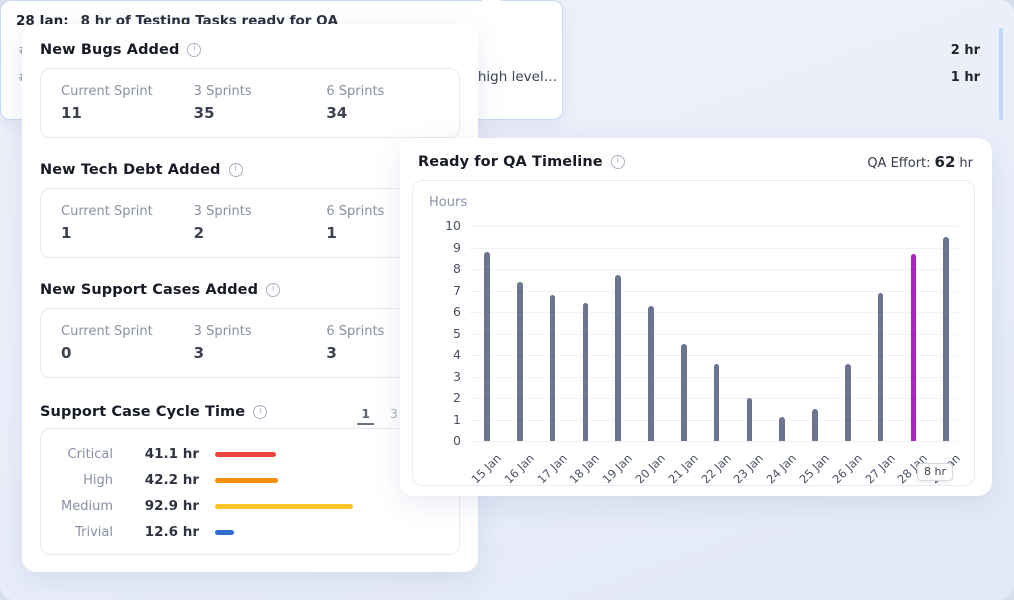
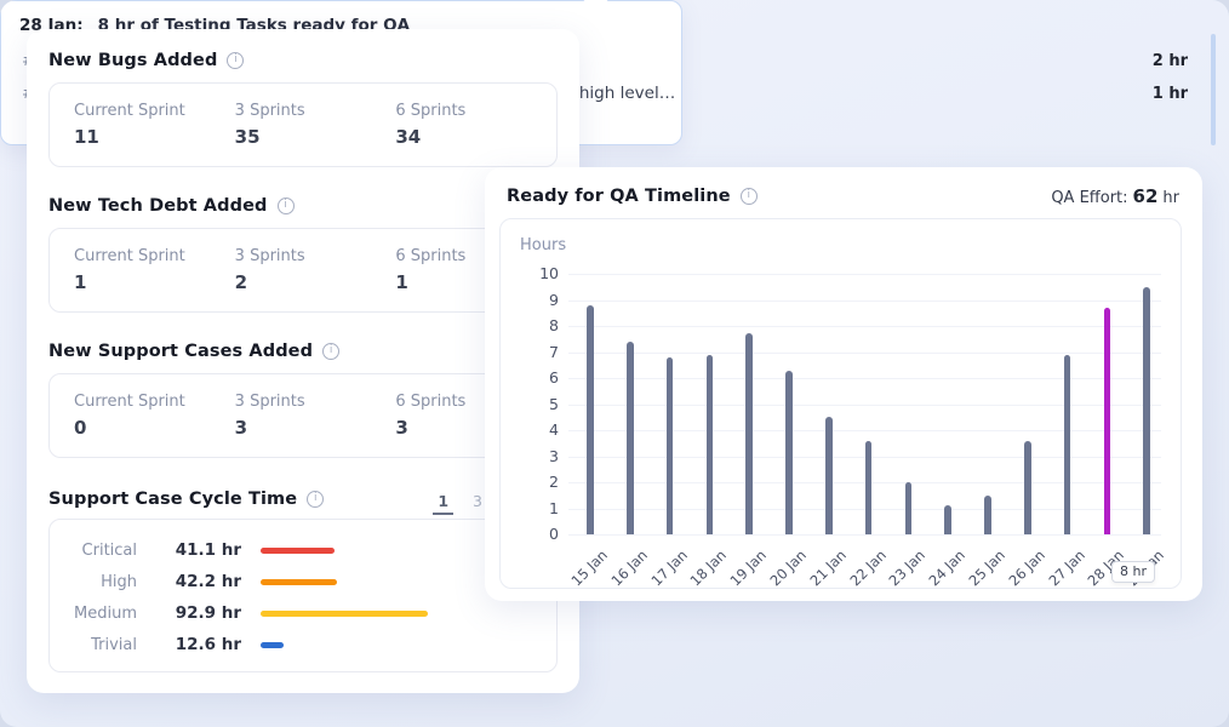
18 Jan: 6.4 -> 6.9
